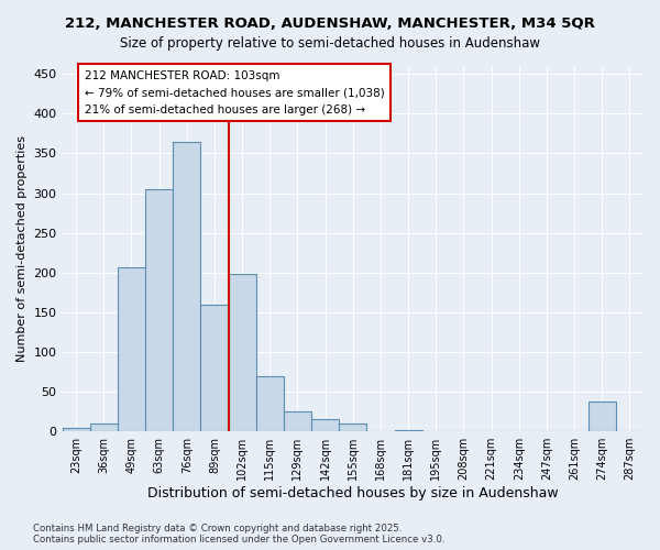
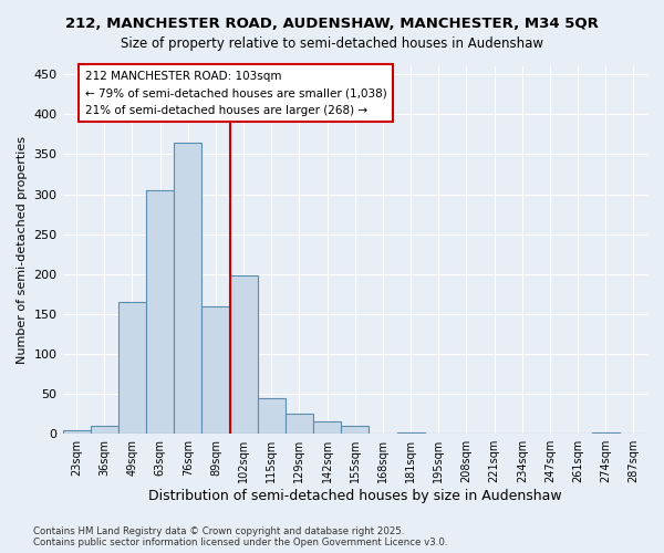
49sqm: 206 -> 165
115sqm: 70 -> 44
274sqm: 38 -> 2
